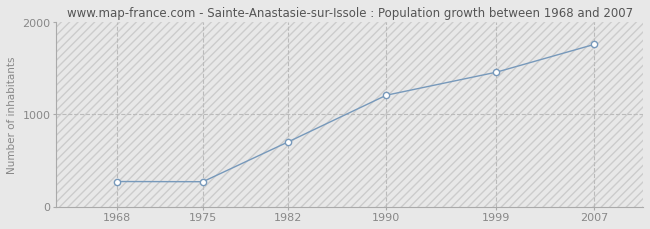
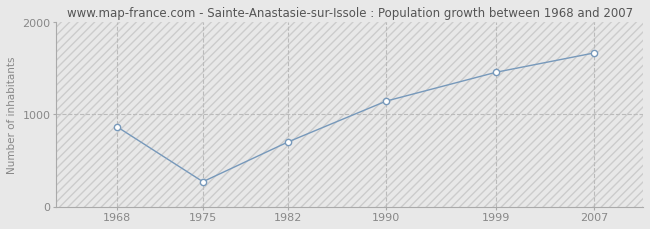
1968: 270 -> 860
1990: 1200 -> 1140
2007: 1750 -> 1660
